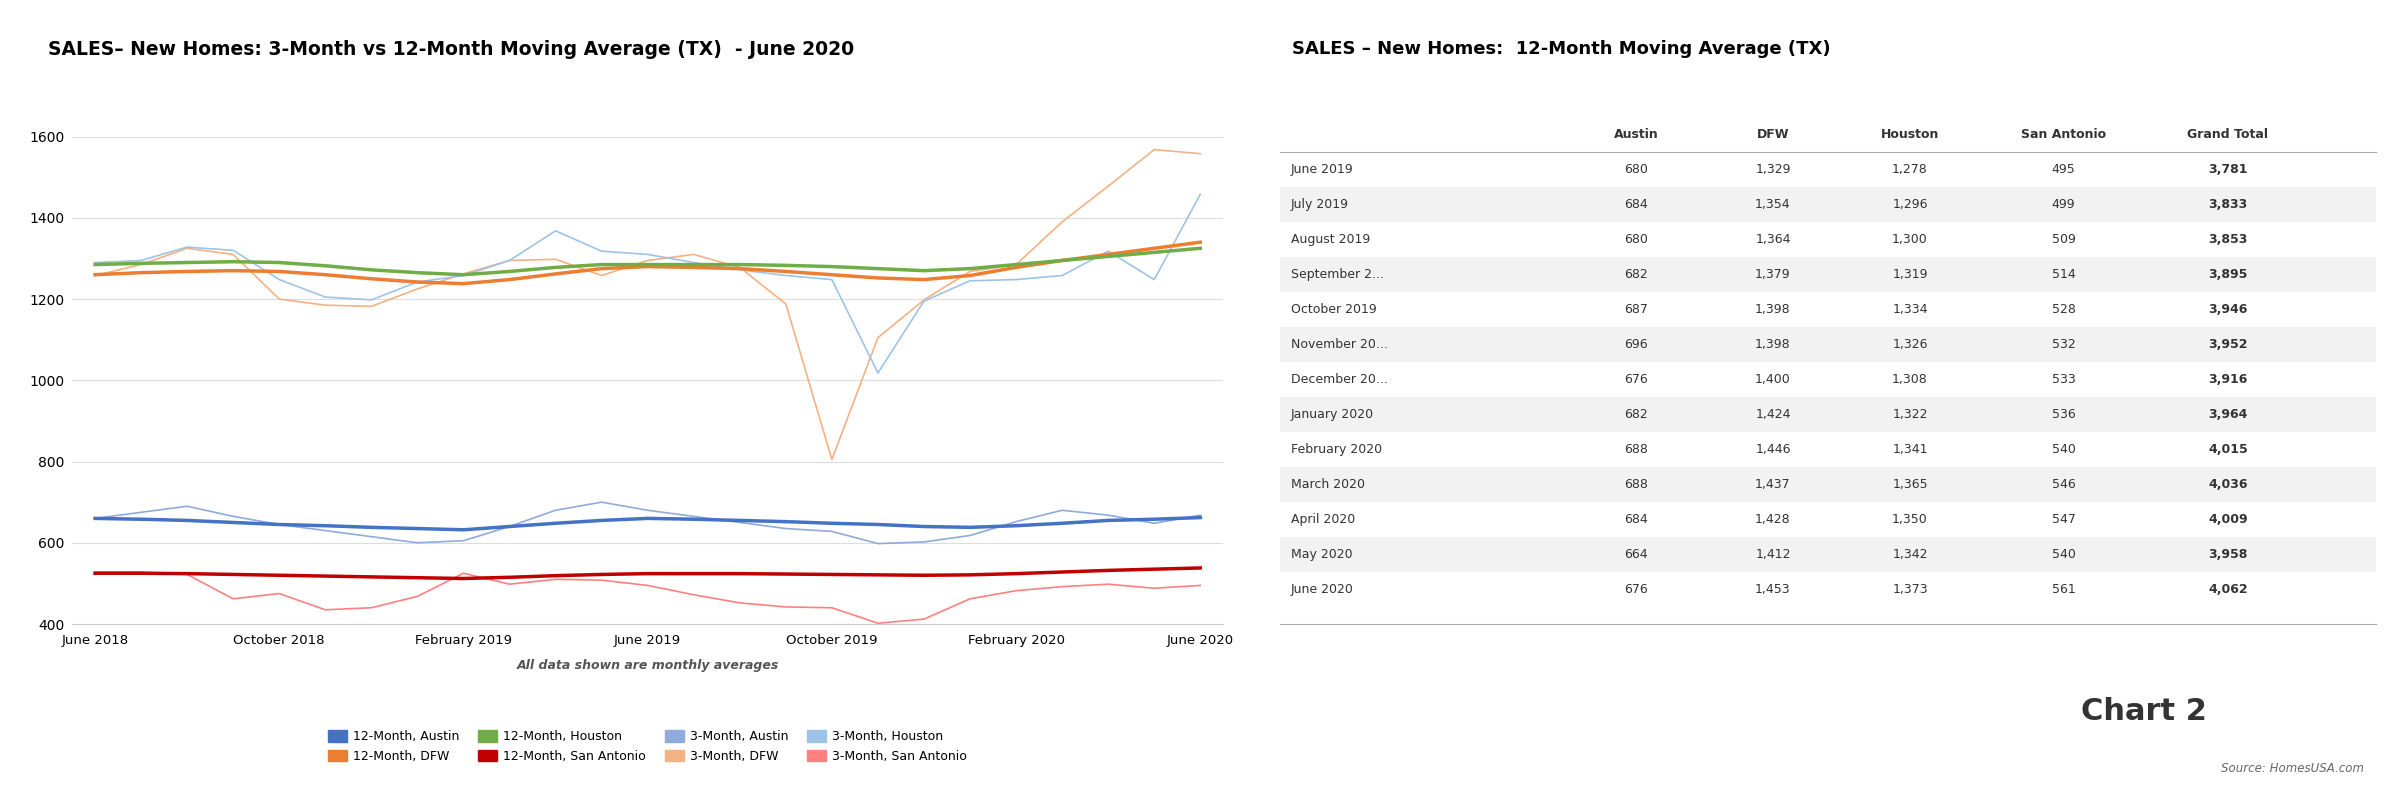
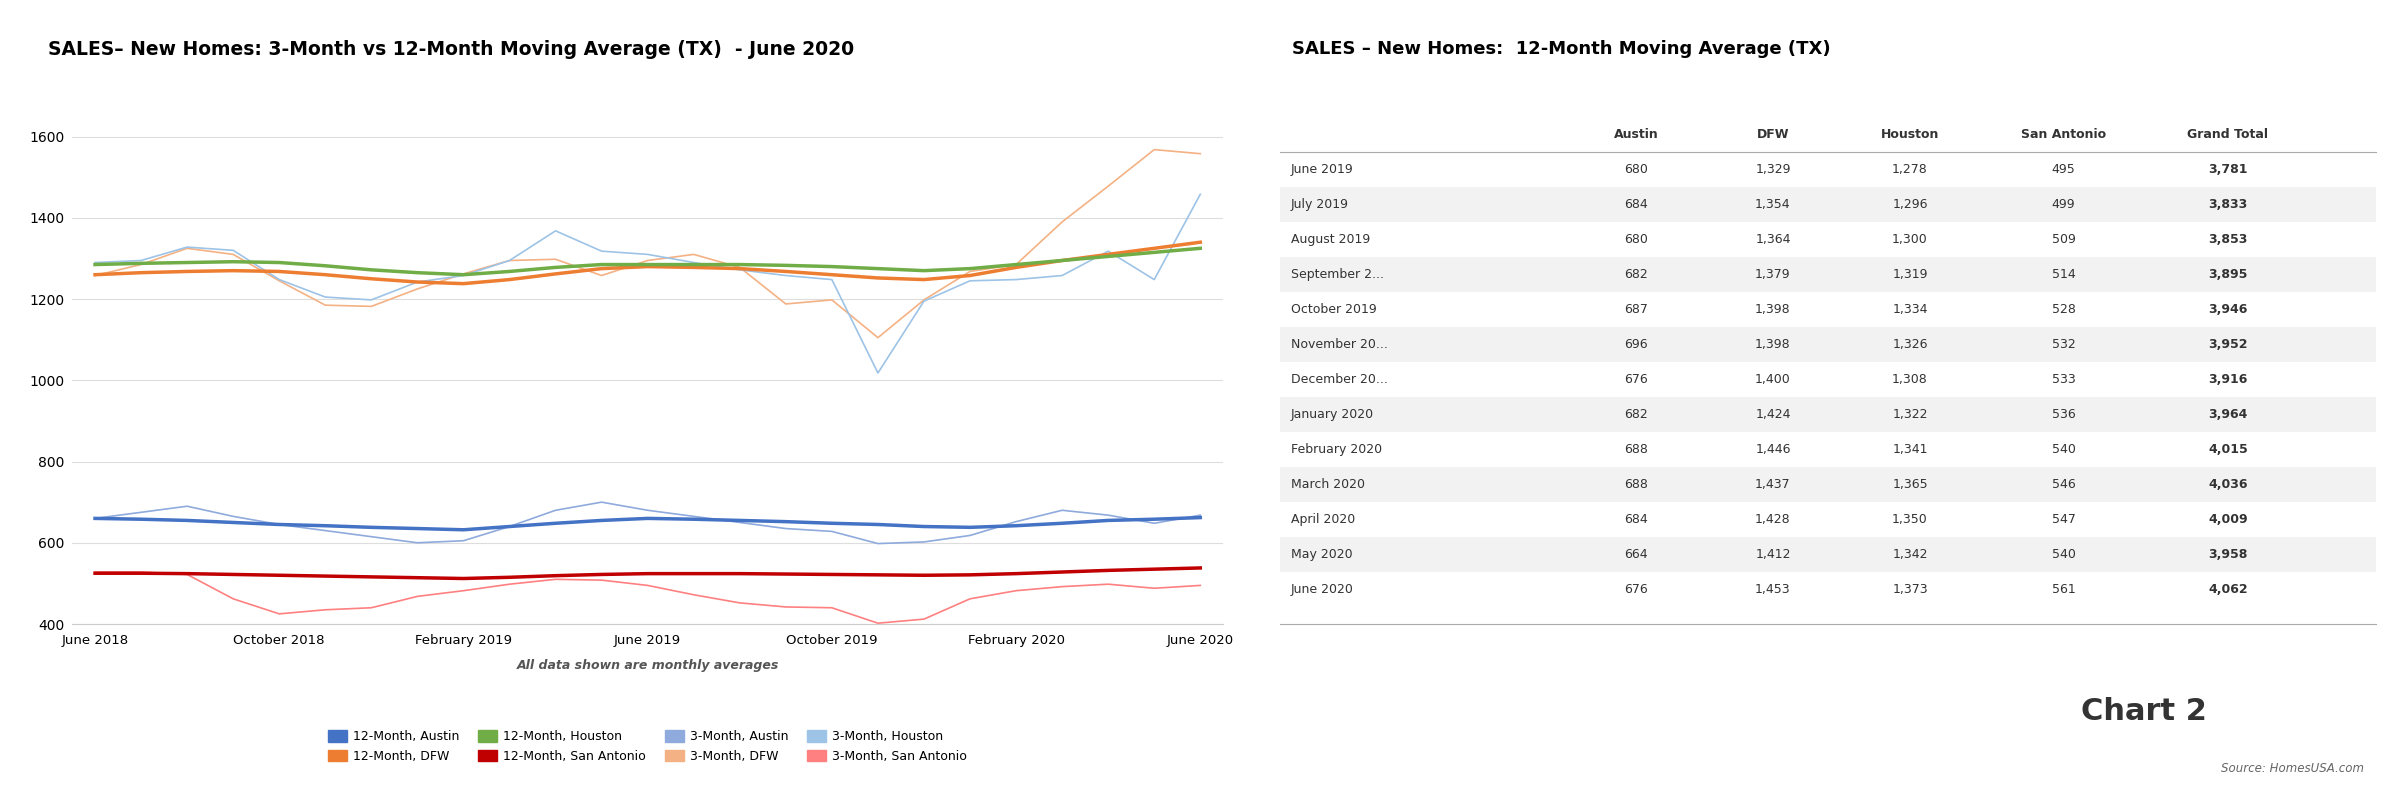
3-Month, DFW/October 2018: 1200 -> 1245
3-Month, San Antonio/October 2018: 475 -> 425
3-Month, San Antonio/February 2019: 525 -> 482
3-Month, DFW/October 2019: 805 -> 1198
